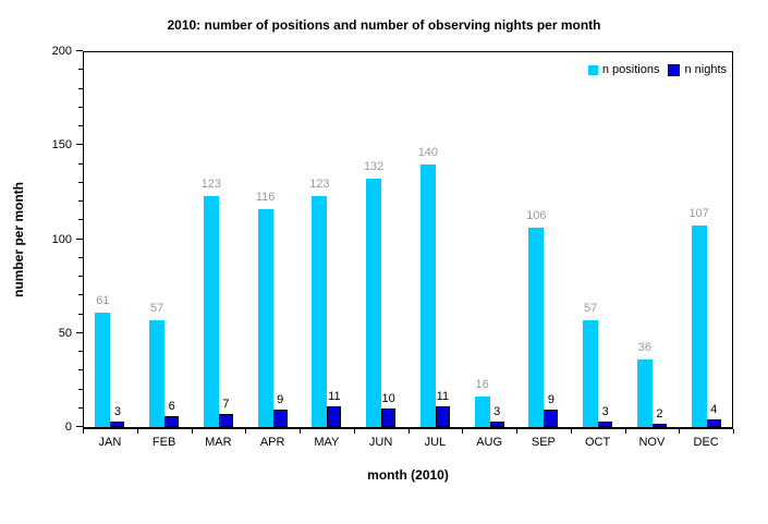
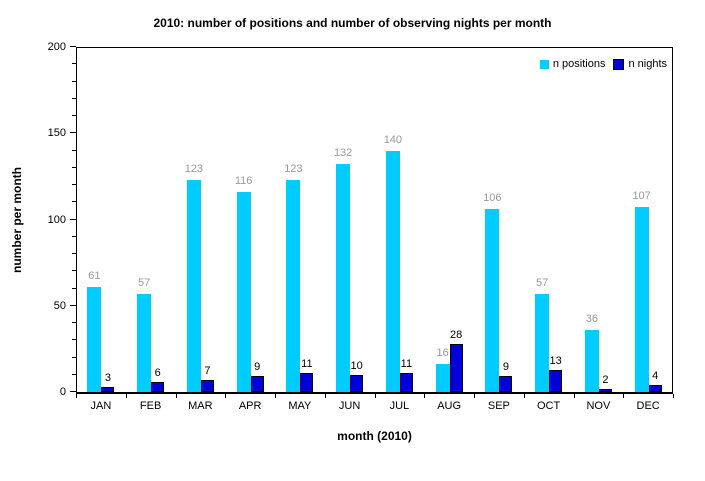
n nights/AUG: 3 -> 28
n nights/OCT: 3 -> 13
